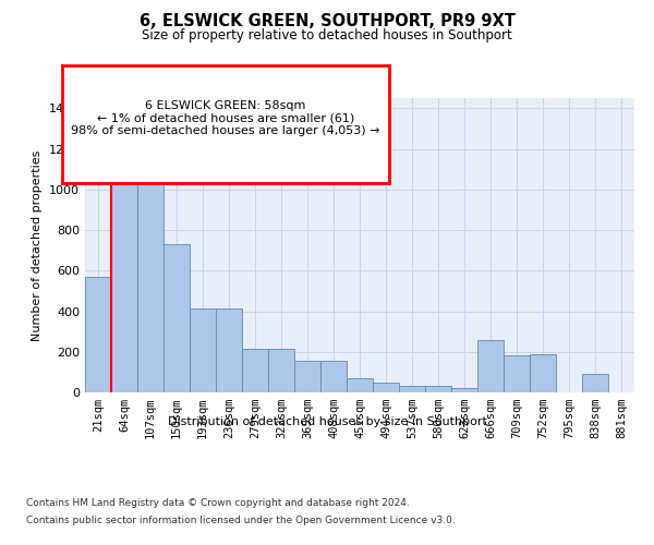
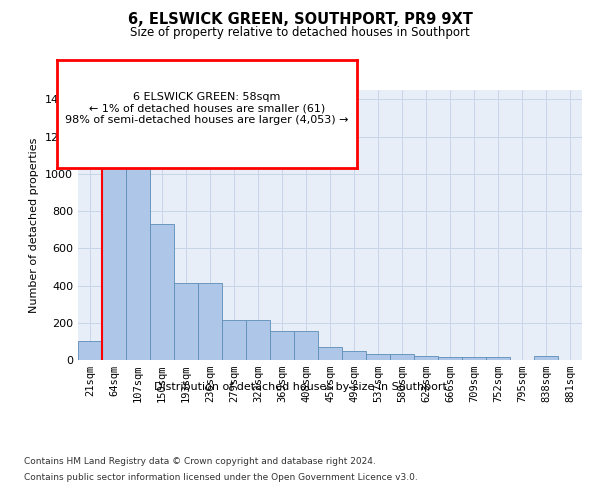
21sqm: 570 -> 100
666sqm: 260 -> 20
709sqm: 180 -> 20
752sqm: 190 -> 20
838sqm: 90 -> 20
